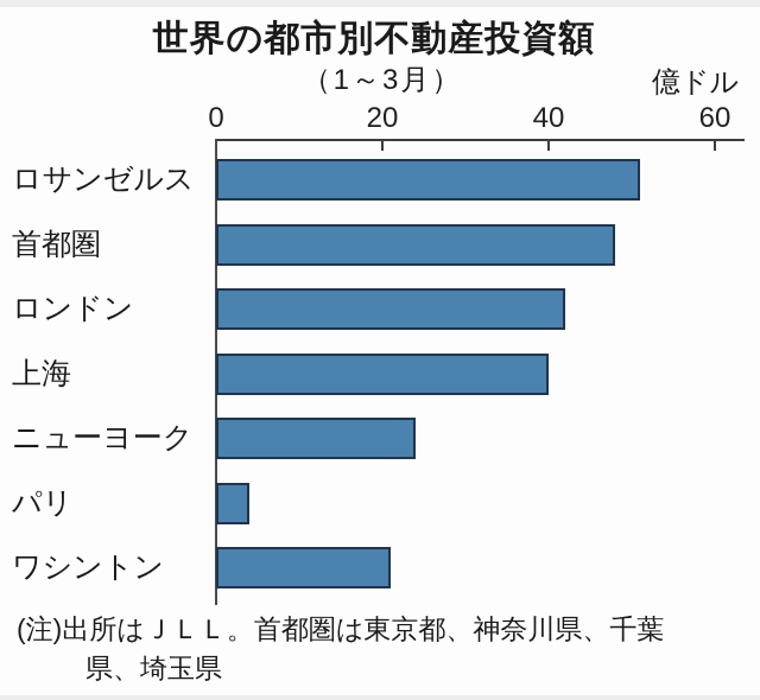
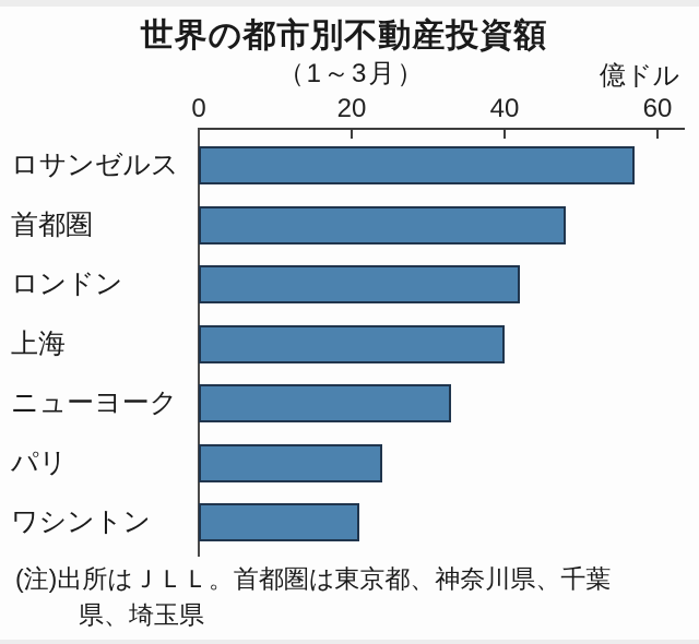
ロサンゼルス: 51 -> 57
ニューヨーク: 24 -> 33
パリ: 4 -> 24
